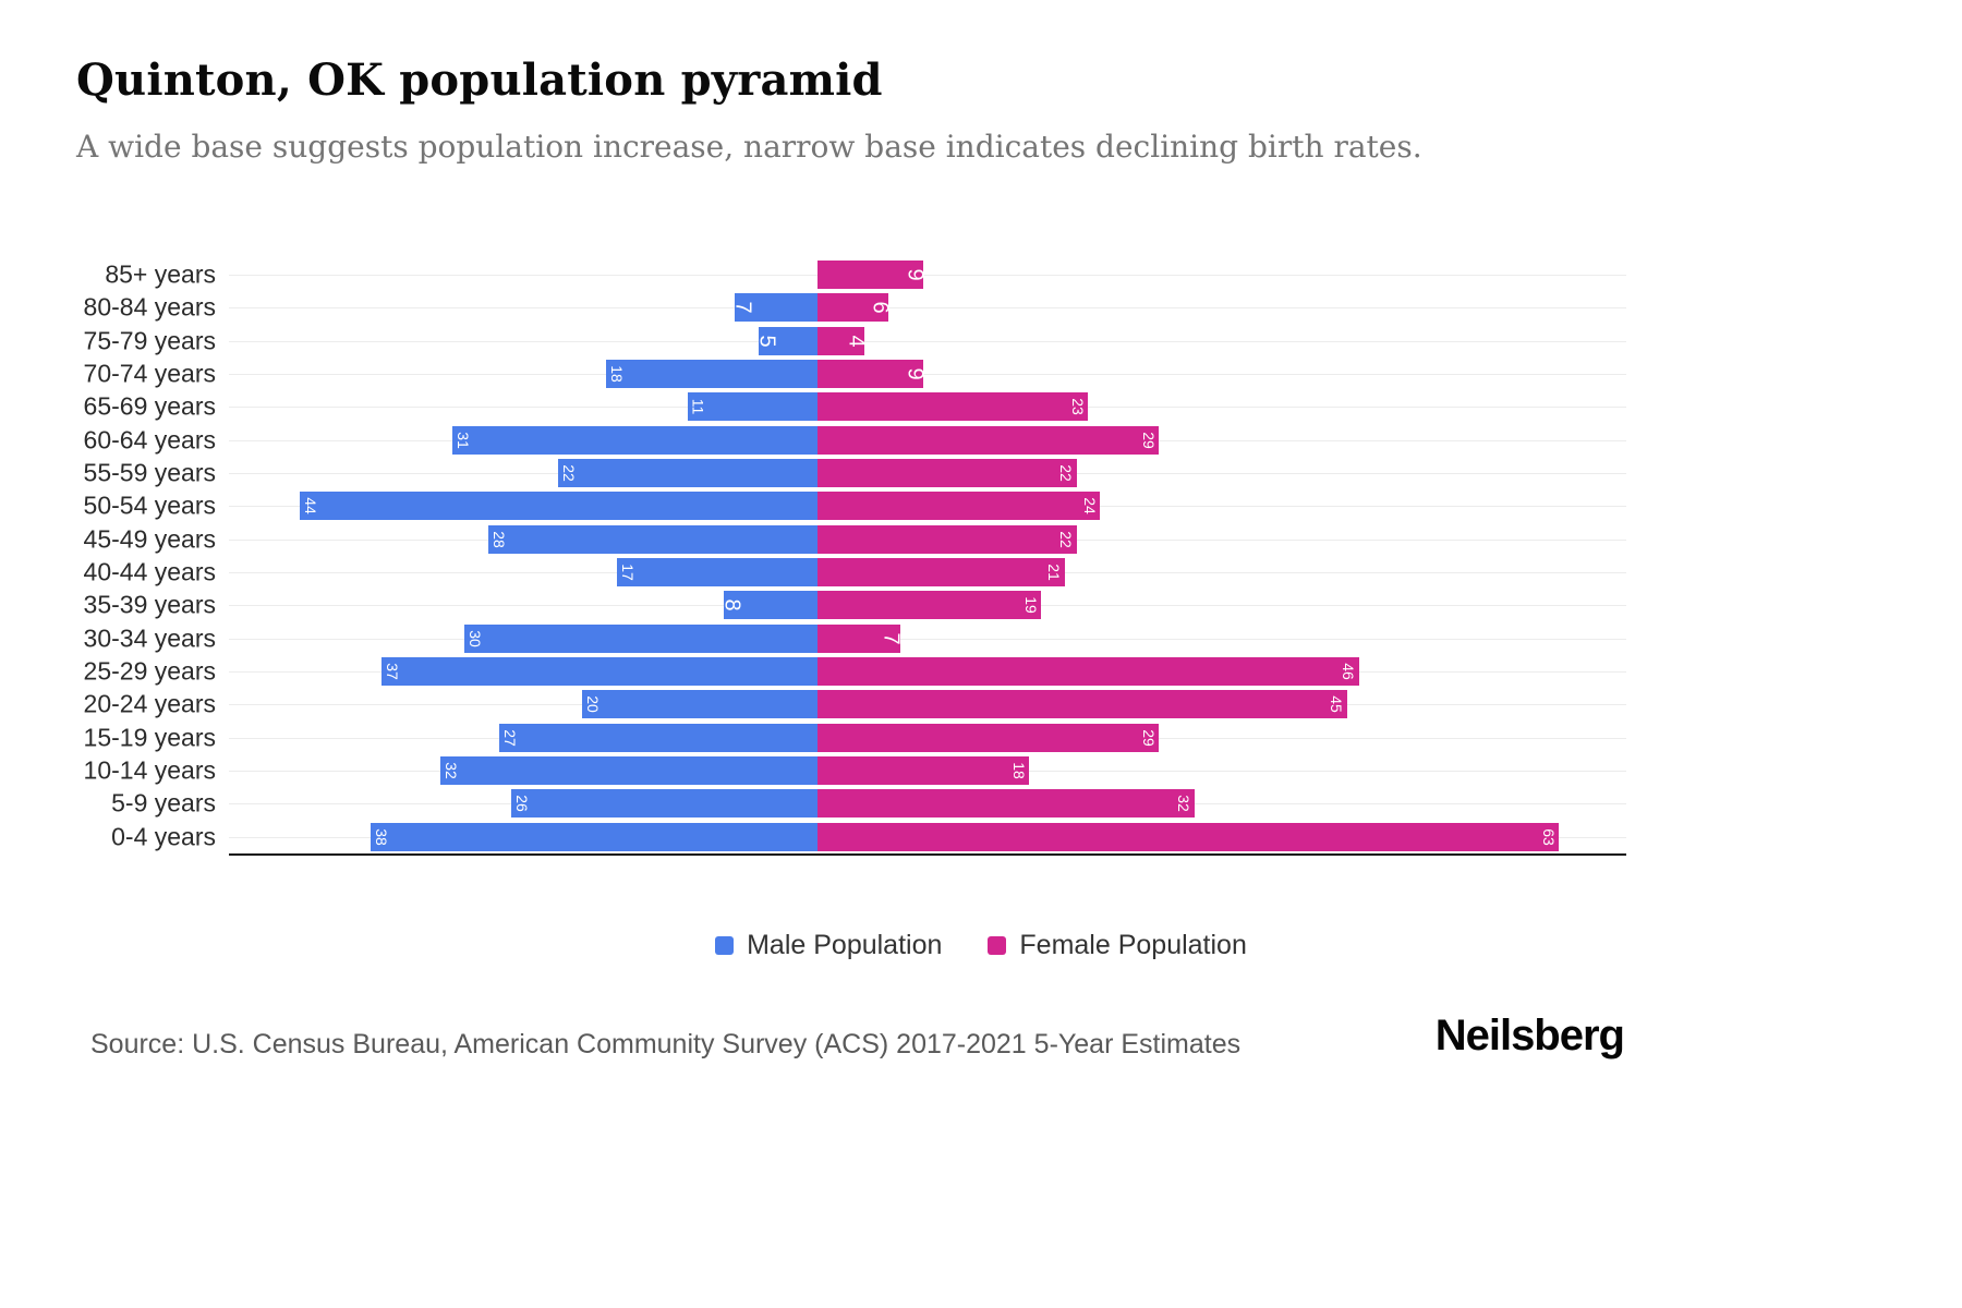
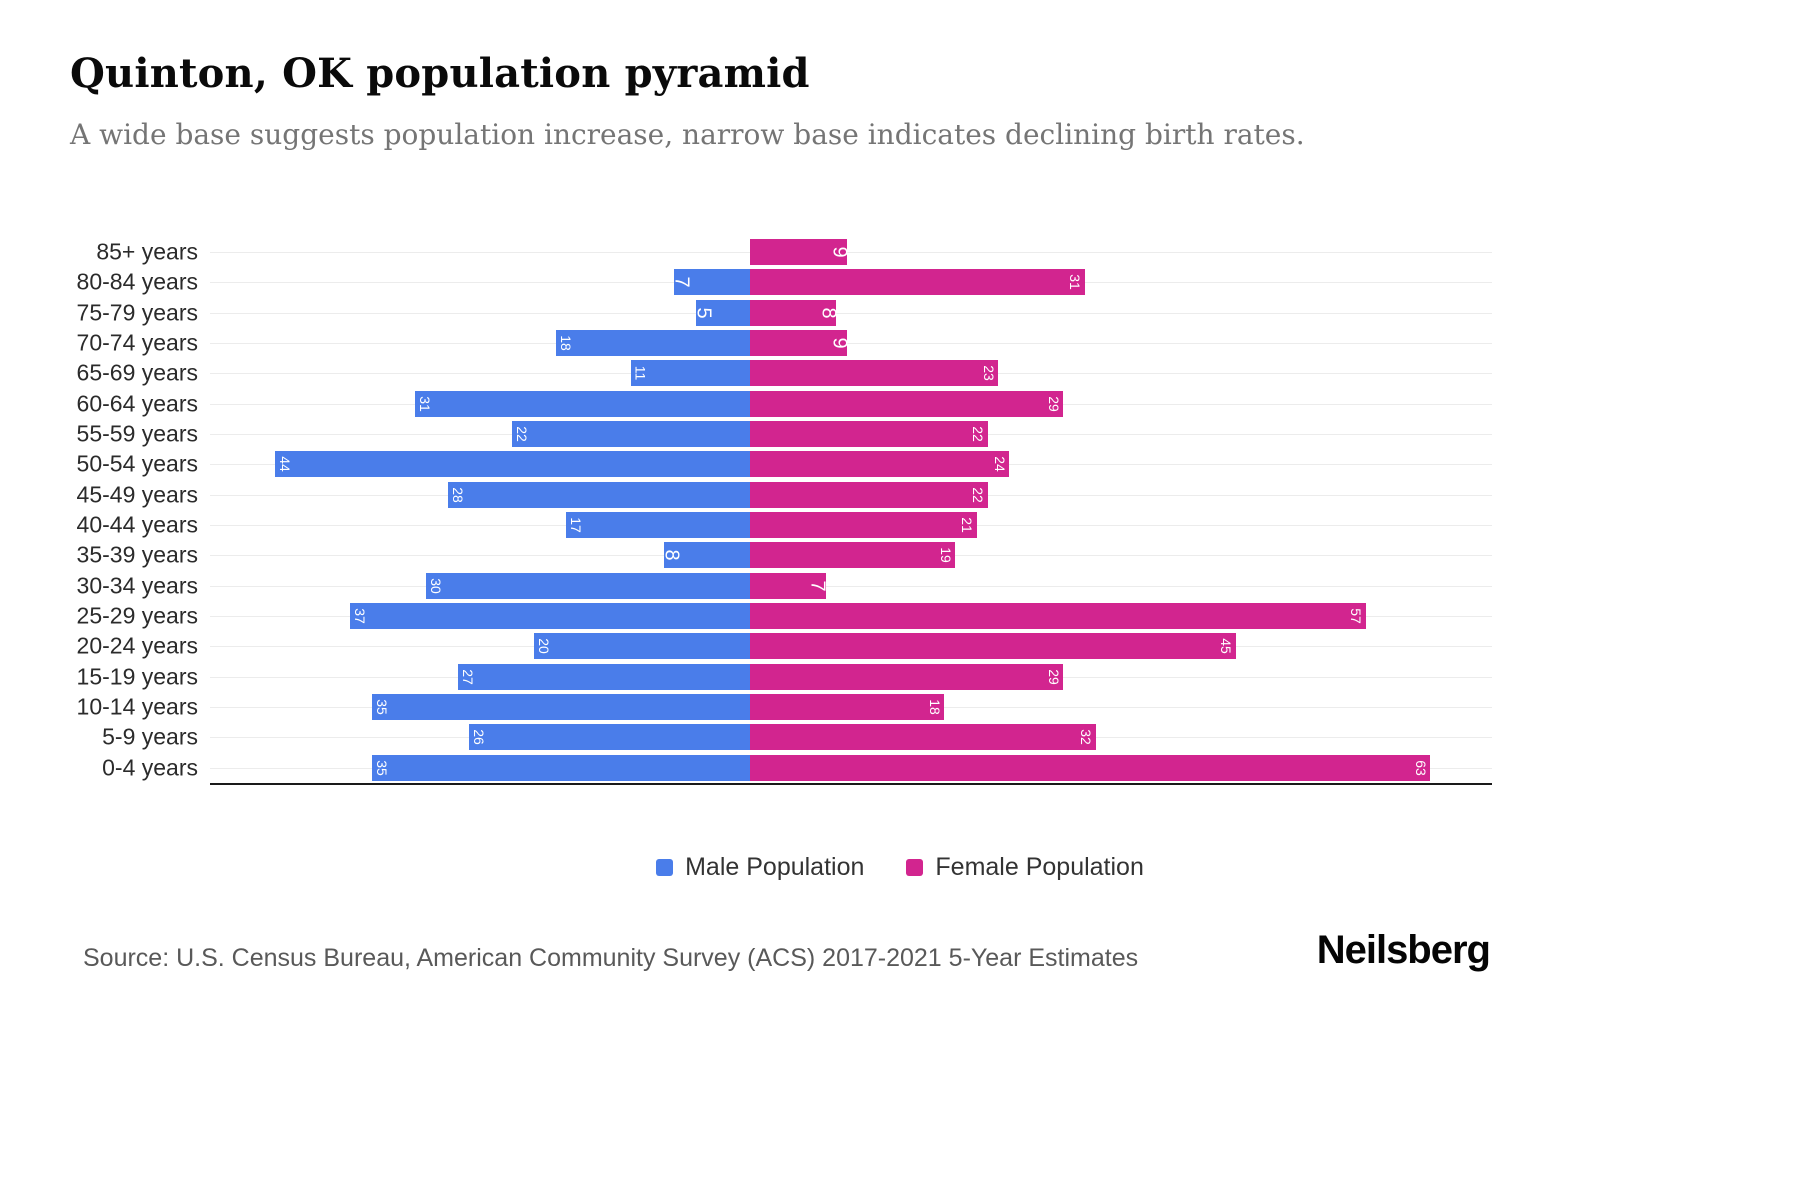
Female Population/80-84 years: 6 -> 31
Female Population/75-79 years: 4 -> 8
Female Population/25-29 years: 46 -> 57
Male Population/10-14 years: 32 -> 35
Male Population/0-4 years: 38 -> 35
